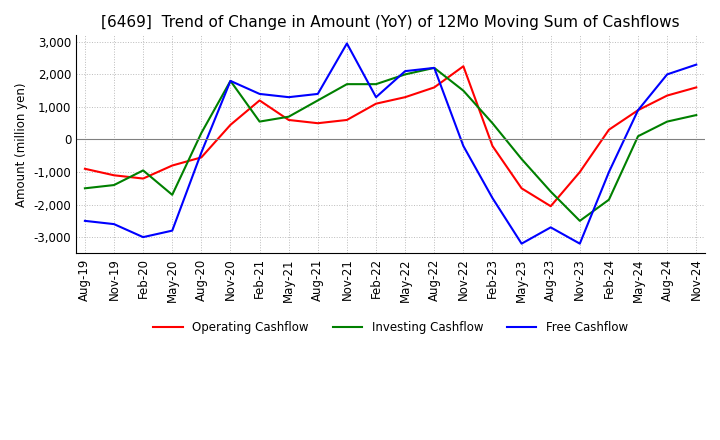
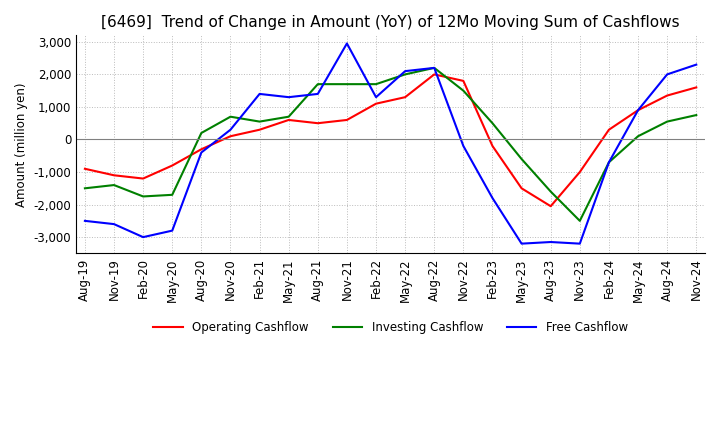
Investing Cashflow/Feb-20: -950 -> -1,750
Operating Cashflow/Aug-20: -550 -> -300
Operating Cashflow/Nov-20: 450 -> 100
Investing Cashflow/Nov-20: 1,800 -> 700
Free Cashflow/Nov-20: 1,800 -> 300
Operating Cashflow/Feb-21: 1,200 -> 300
Investing Cashflow/Aug-21: 1,200 -> 1,700
Operating Cashflow/Aug-22: 1,600 -> 2,000
Operating Cashflow/Nov-22: 2,250 -> 1,800
Free Cashflow/Aug-23: -2,700 -> -3,150
Investing Cashflow/Feb-24: -1,850 -> -700
Free Cashflow/Feb-24: -1,000 -> -700
